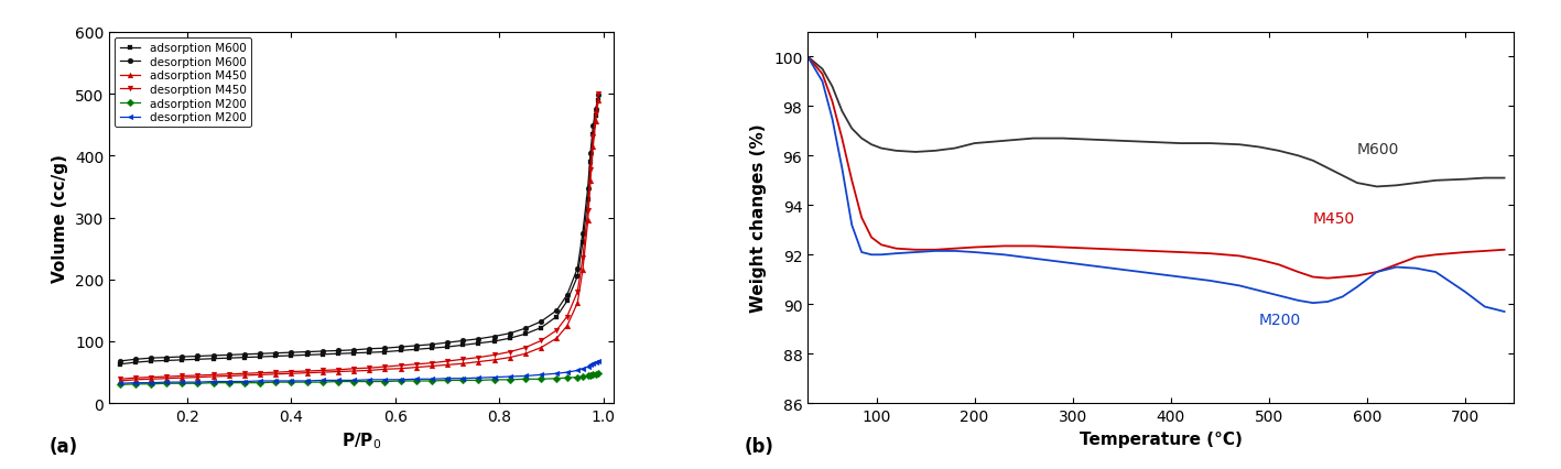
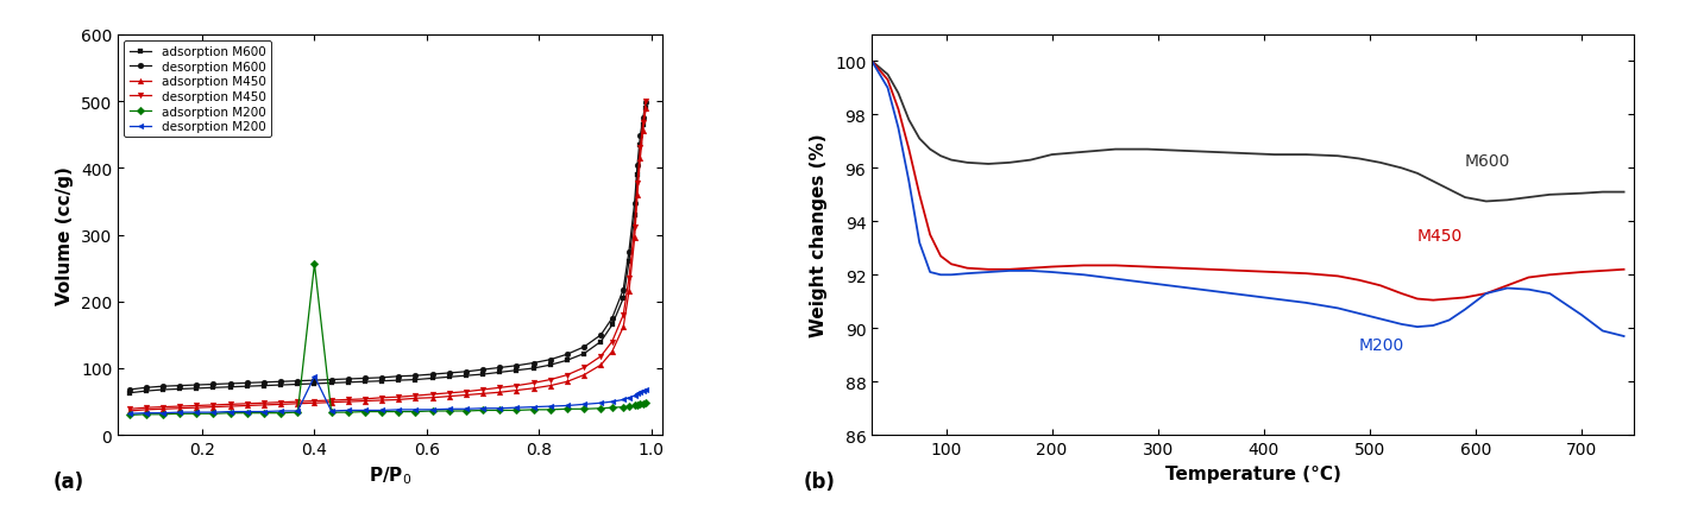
adsorption M200/0.4: 34 -> 256
desorption M200/0.4: 36 -> 88
